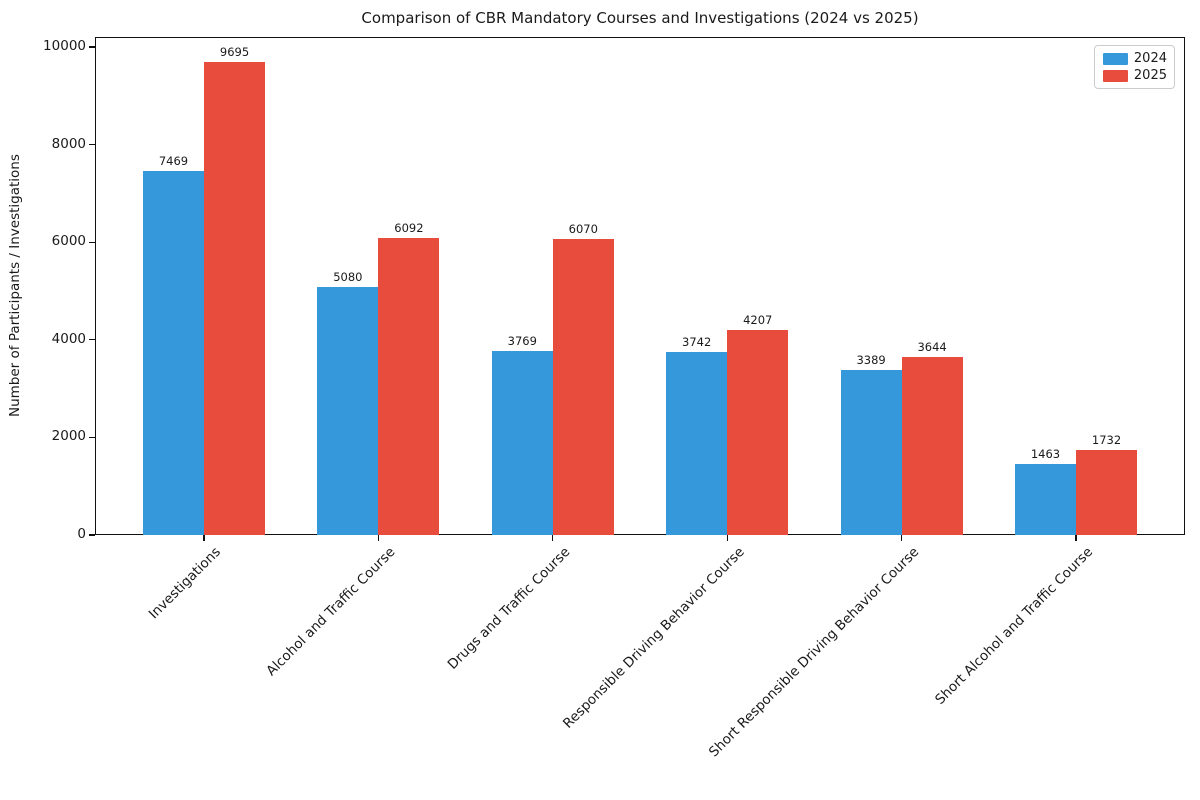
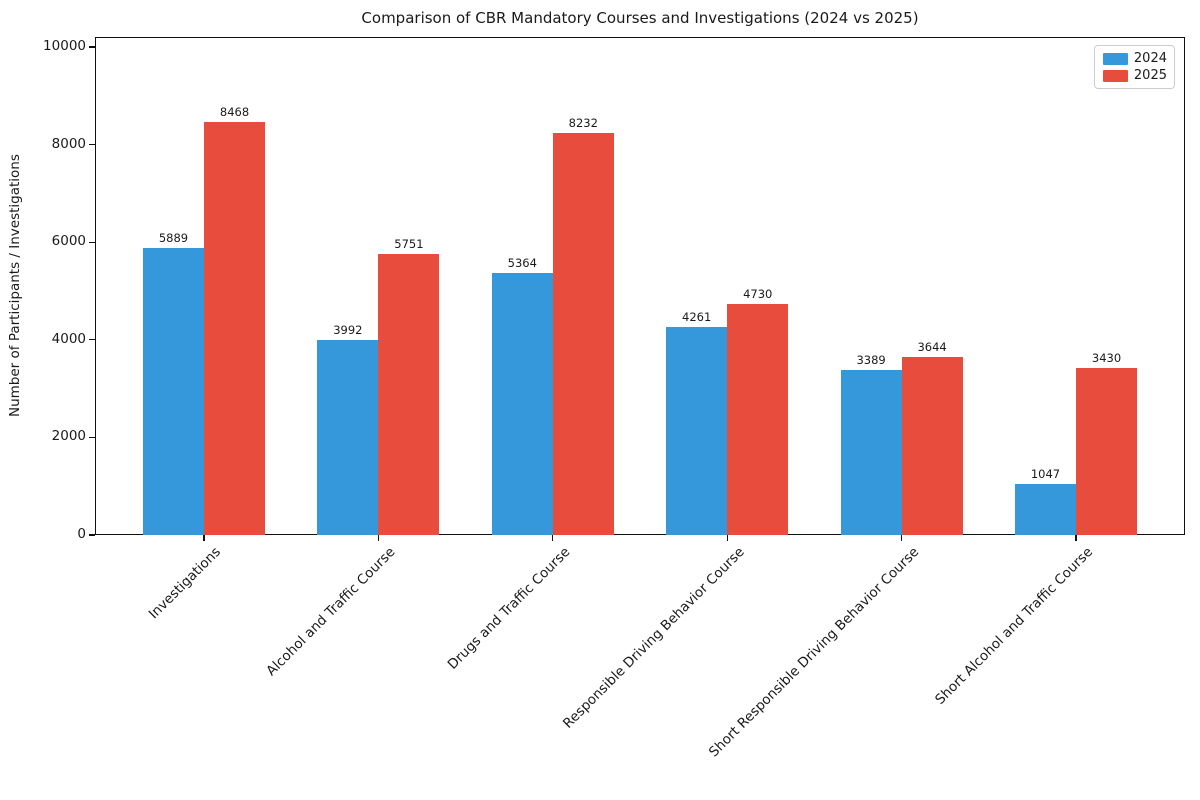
2024/Investigations: 7469 -> 5889
2025/Investigations: 9695 -> 8468
2024/Alcohol and Traffic Course: 5080 -> 3992
2025/Alcohol and Traffic Course: 6092 -> 5751
2024/Drugs and Traffic Course: 3769 -> 5364
2025/Drugs and Traffic Course: 6070 -> 8232
2024/Responsible Driving Behavior Course: 3742 -> 4261
2025/Responsible Driving Behavior Course: 4207 -> 4730
2024/Short Alcohol and Traffic Course: 1463 -> 1047
2025/Short Alcohol and Traffic Course: 1732 -> 3430
